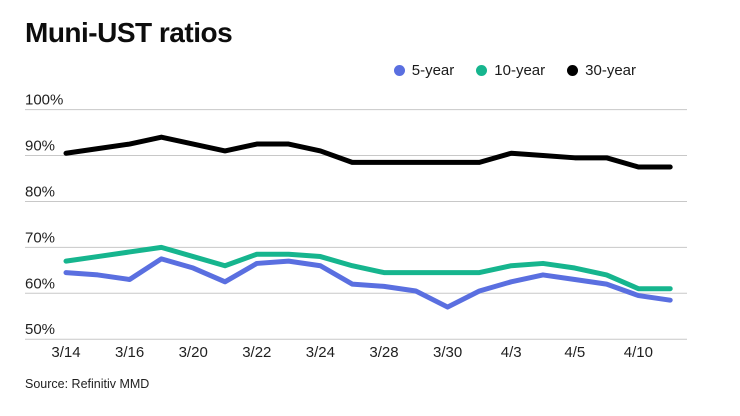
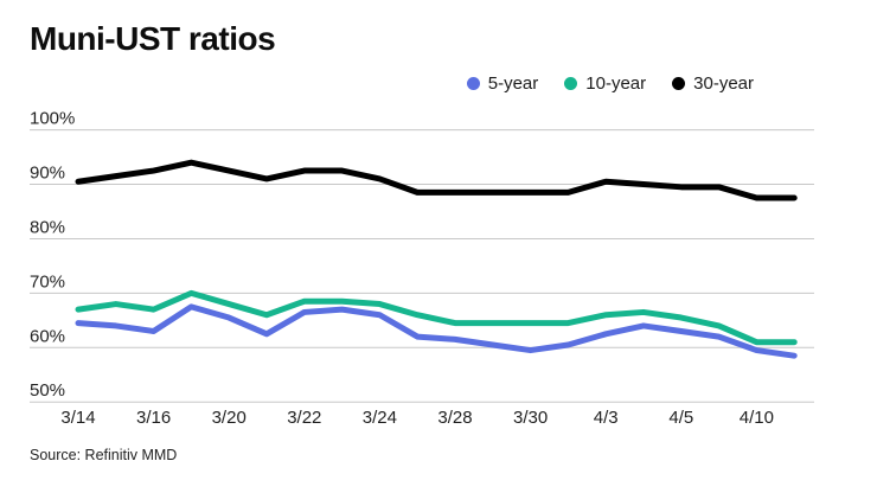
10-year/3/16: 69% -> 67%
5-year/3/30: 57% -> 60%
